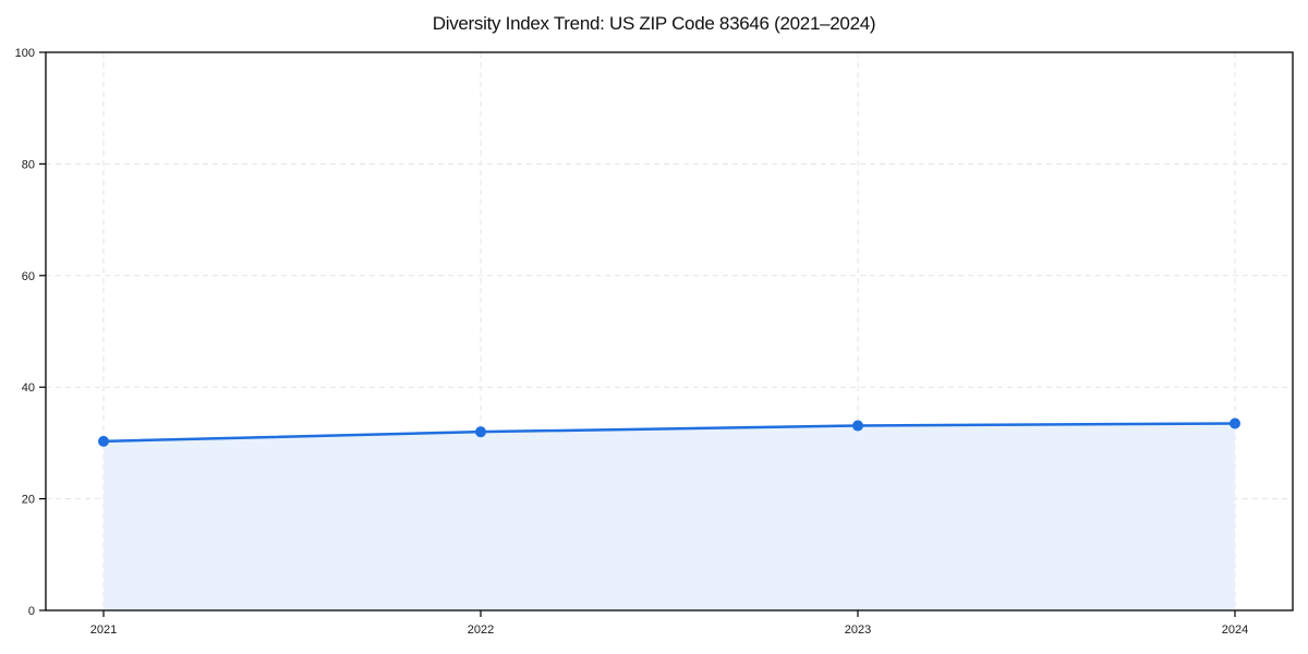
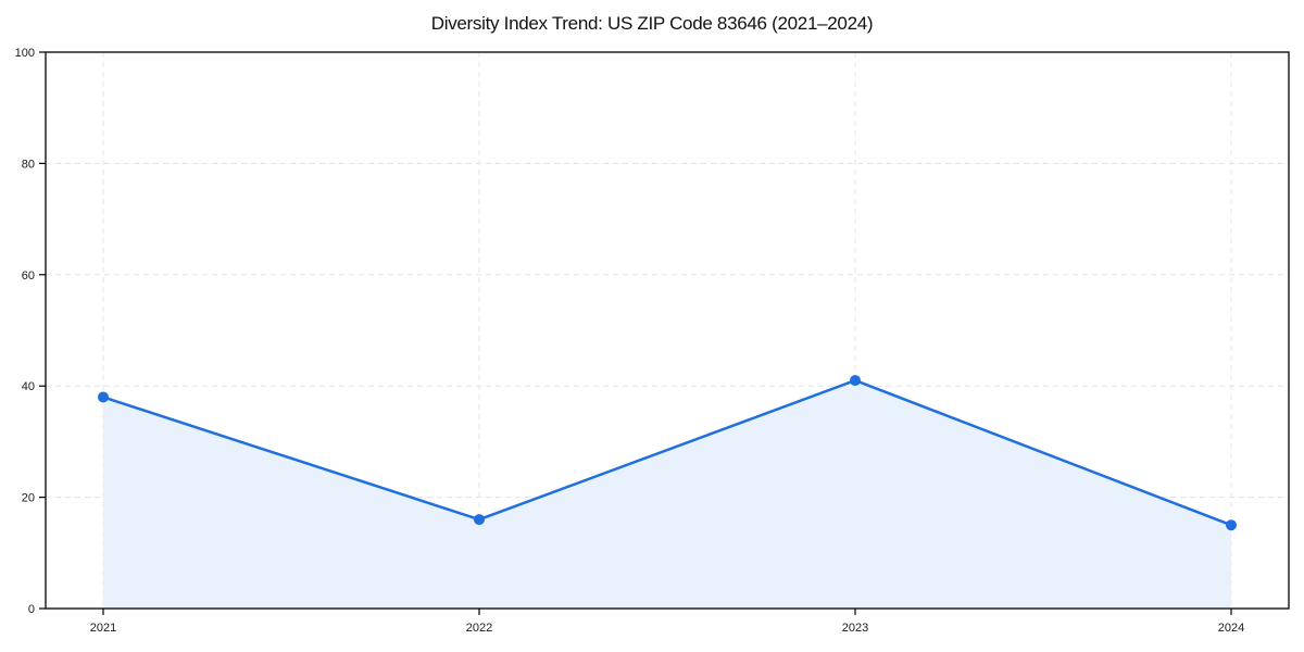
2021: 30 -> 38
2022: 32 -> 16
2023: 33 -> 41
2024: 34 -> 15
